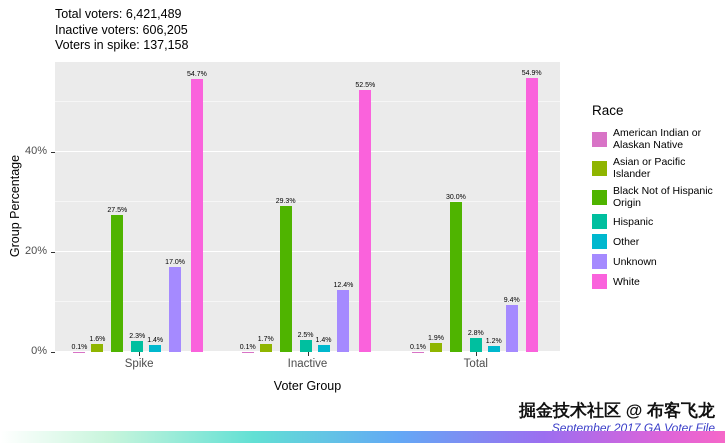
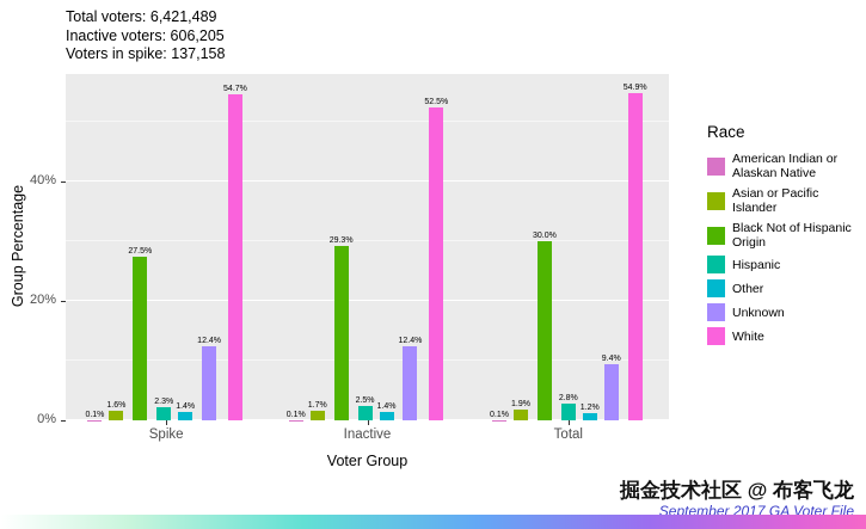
Unknown/Spike: 17.0% -> 12.4%
